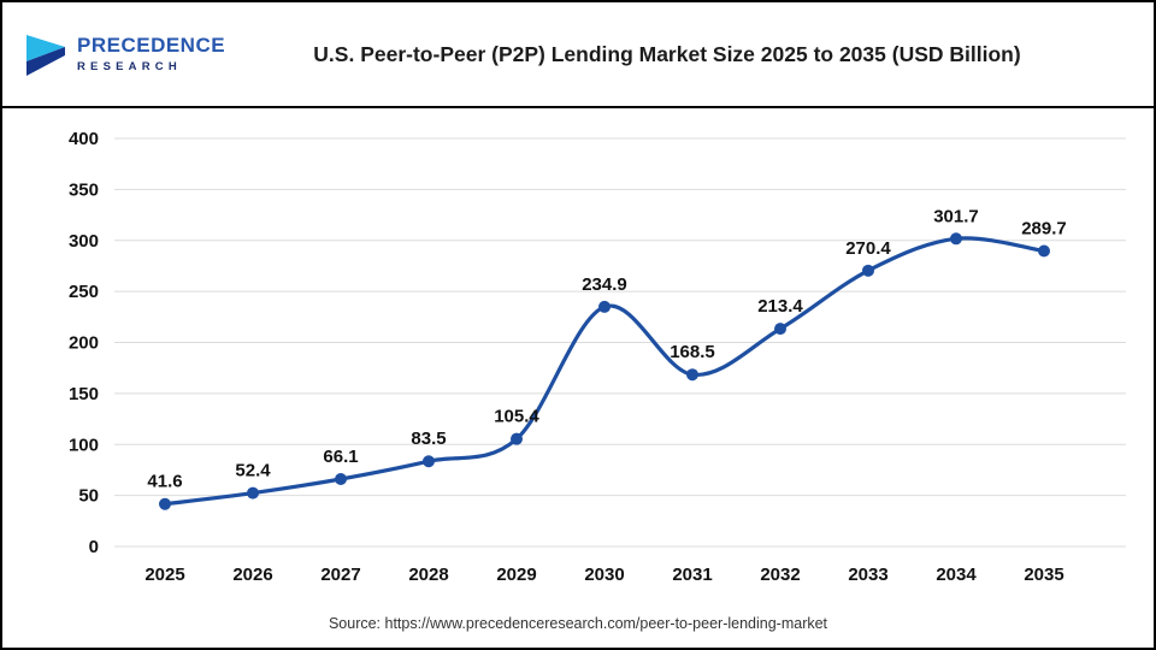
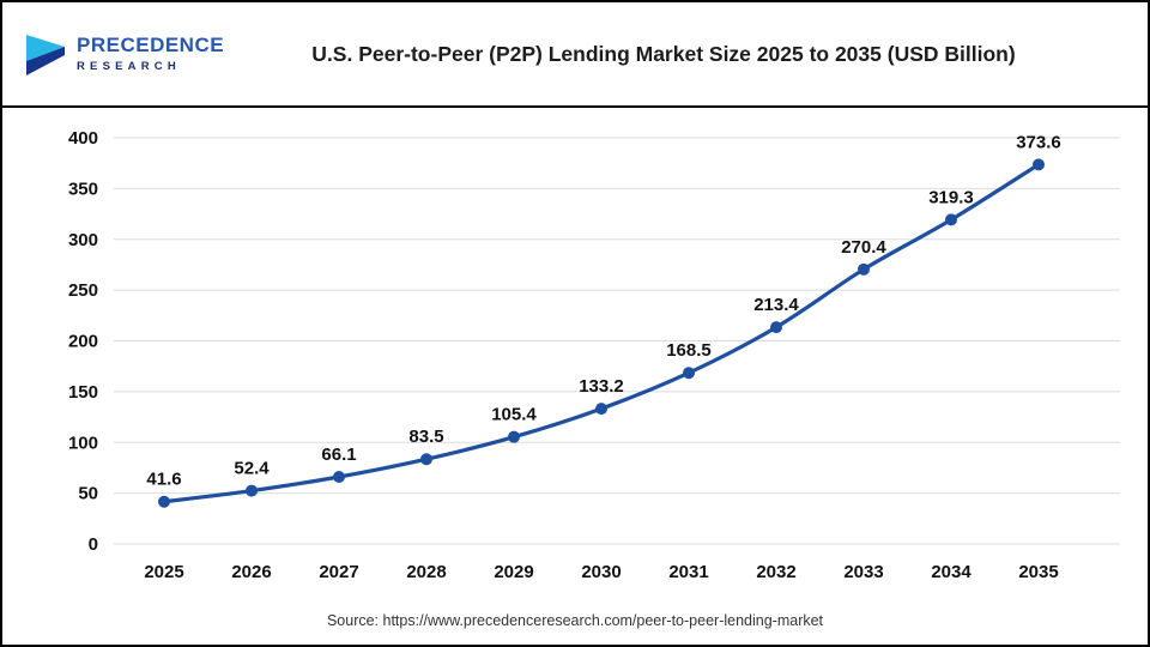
2030: 234.9 -> 133.2
2034: 301.7 -> 319.3
2035: 289.7 -> 373.6
